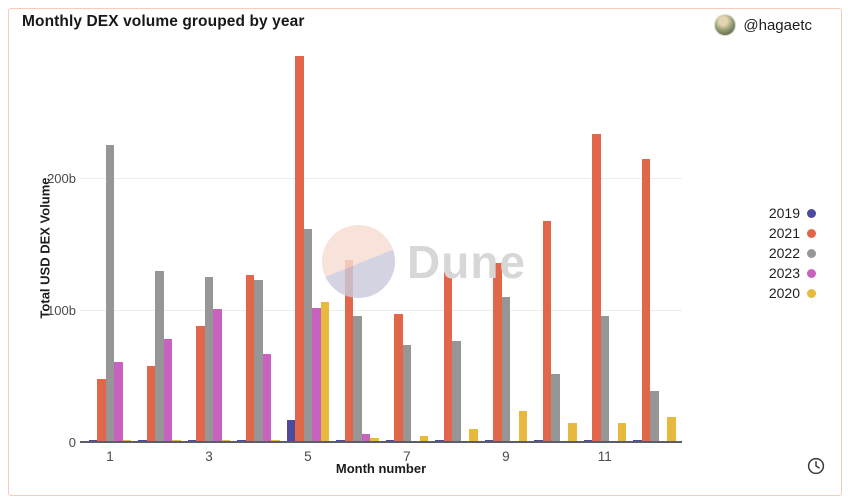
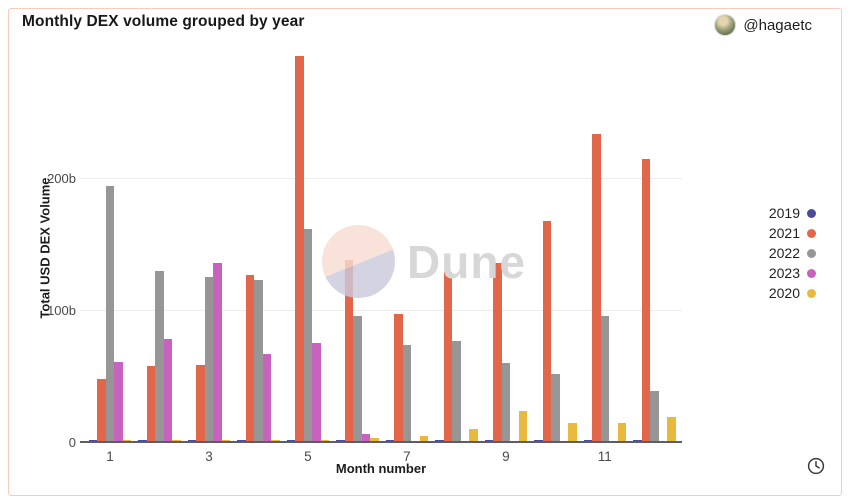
2022/1: 224b -> 193b
2021/3: 87b -> 58b
2023/3: 100b -> 135b
2019/5: 16b -> 1b
2023/5: 101b -> 74b
2020/5: 105b -> 1b
2022/9: 109b -> 59b
